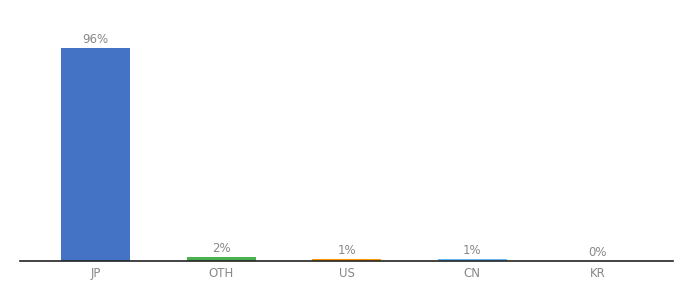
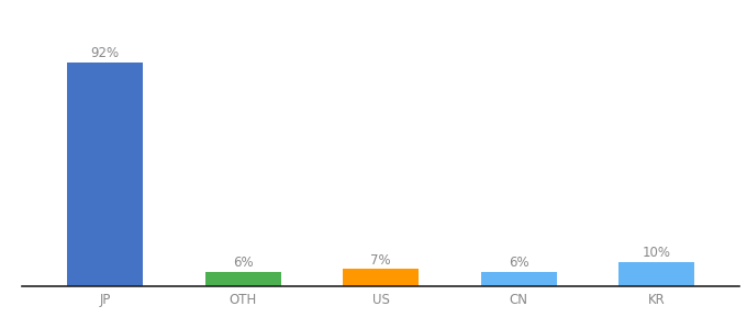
JP: 96% -> 92%
OTH: 2% -> 6%
US: 1% -> 7%
CN: 1% -> 6%
KR: 0% -> 10%
